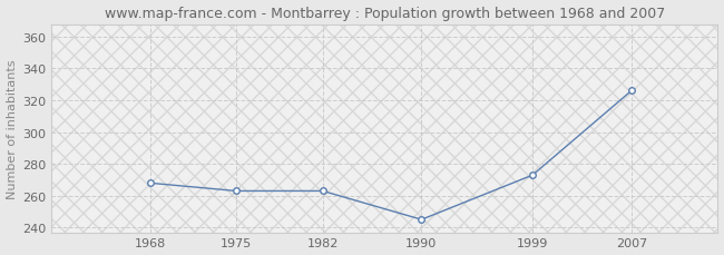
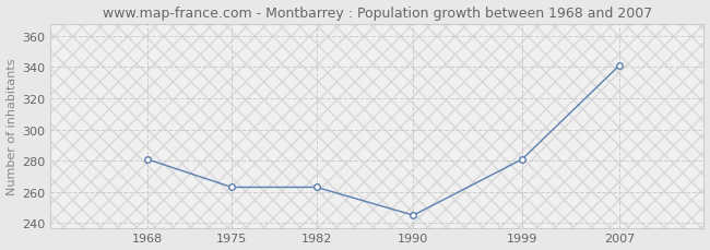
1968: 268 -> 281
1999: 273 -> 281
2007: 326 -> 341
